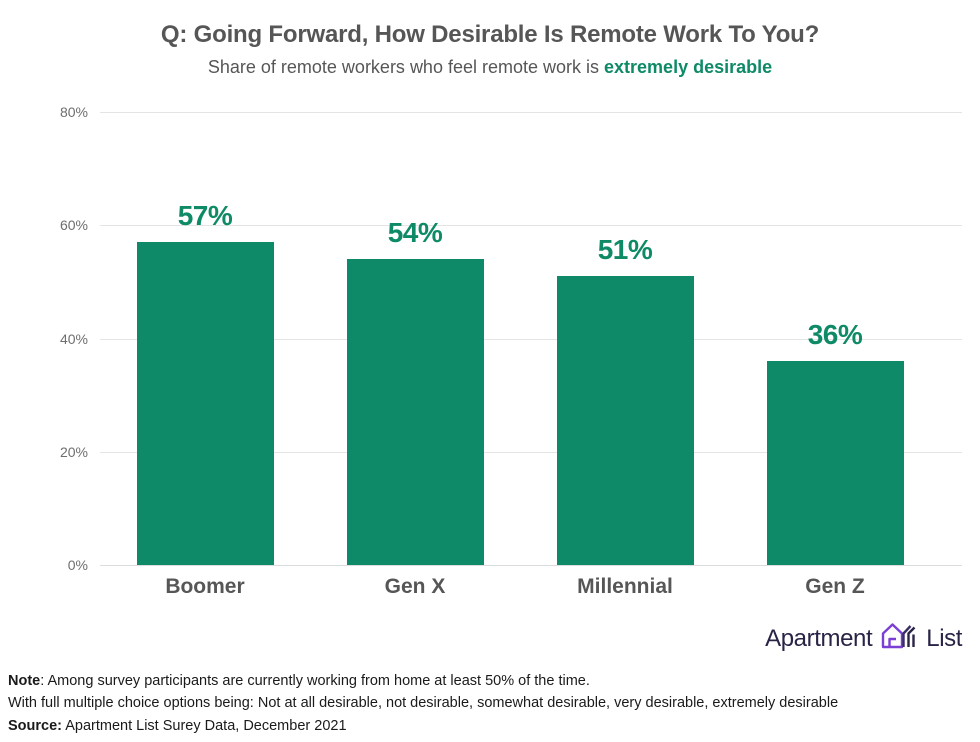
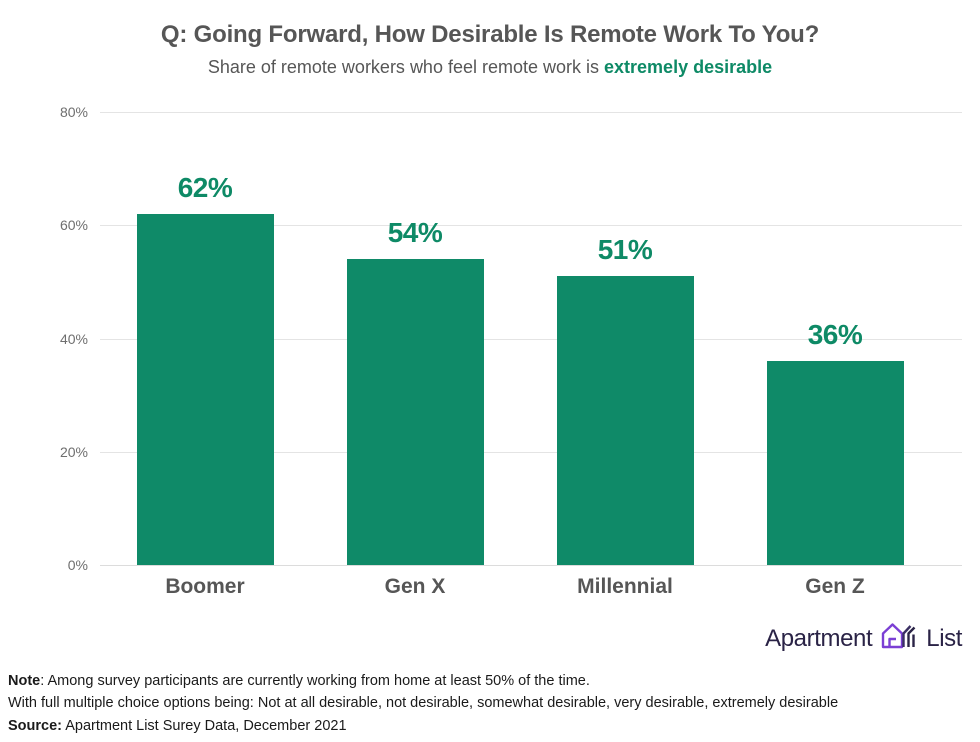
Boomer: 57% -> 62%
